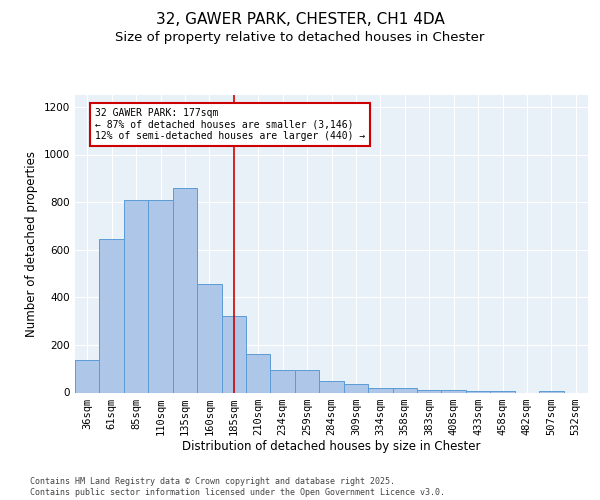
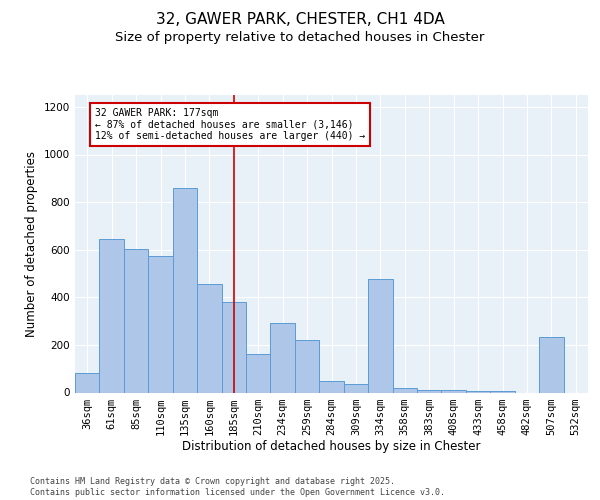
36sqm: 135 -> 80
85sqm: 810 -> 605
110sqm: 810 -> 575
185sqm: 320 -> 380
234sqm: 95 -> 290
259sqm: 95 -> 220
334sqm: 20 -> 475
507sqm: 5 -> 235
